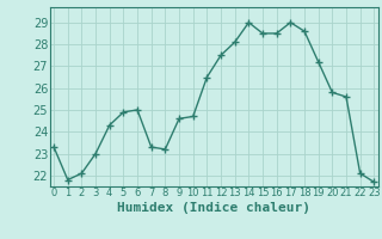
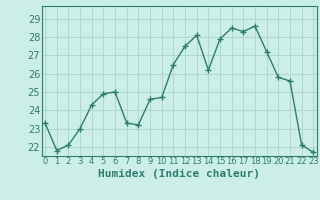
14: 29.0 -> 26.2
15: 28.5 -> 27.9
17: 29.0 -> 28.3
